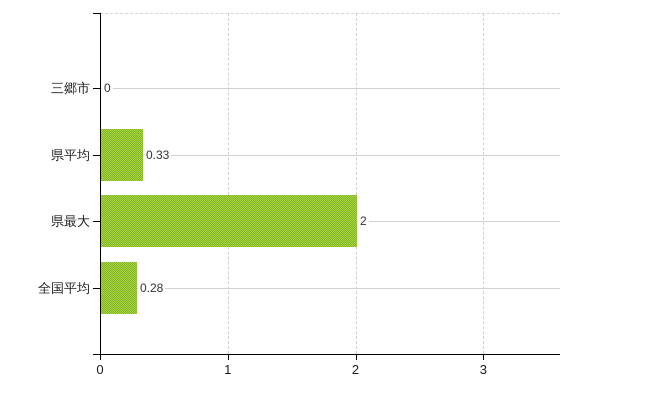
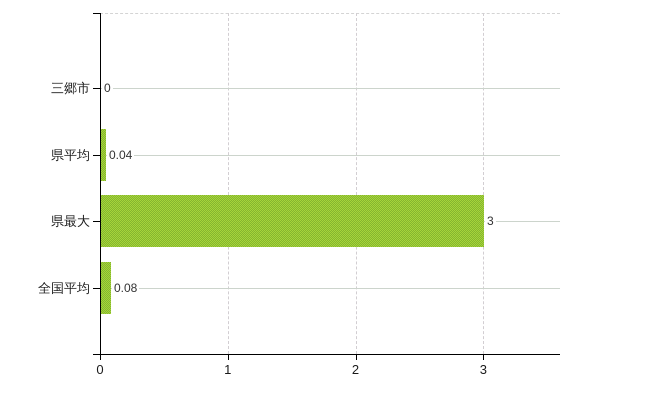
県平均: 0.33 -> 0.04
県最大: 2 -> 3
全国平均: 0.28 -> 0.08
